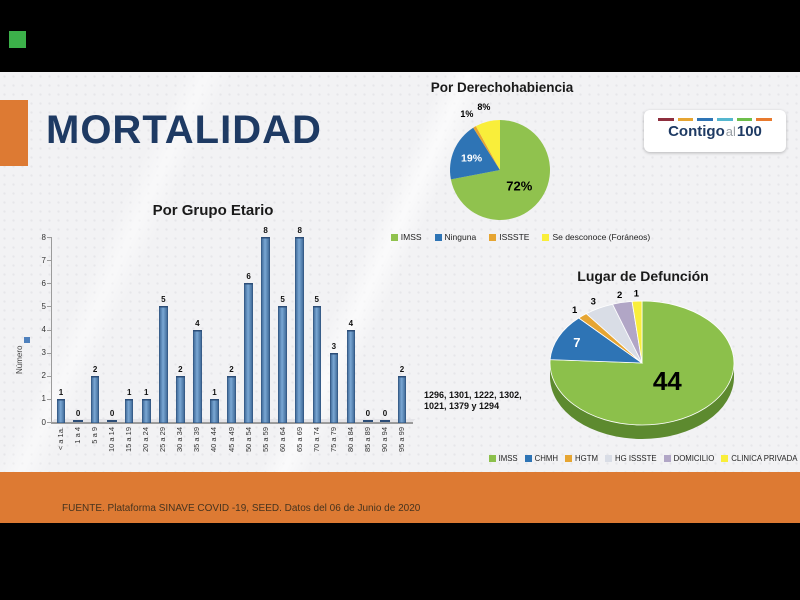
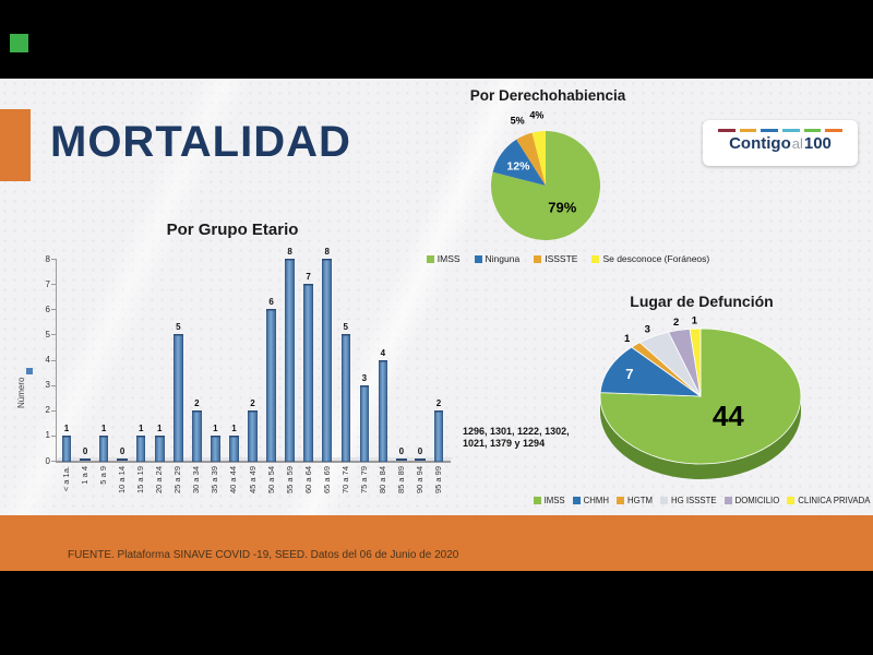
Por Grupo Etario/5 a 9: 2 -> 1
Por Grupo Etario/35 a 39: 4 -> 1
Por Grupo Etario/60 a 64: 5 -> 7
Por Derechohabiencia/IMSS: 72% -> 79%
Por Derechohabiencia/Ninguna: 19% -> 12%
Por Derechohabiencia/ISSSTE: 1% -> 5%
Por Derechohabiencia/Se desconoce (Foráneos): 8% -> 4%
